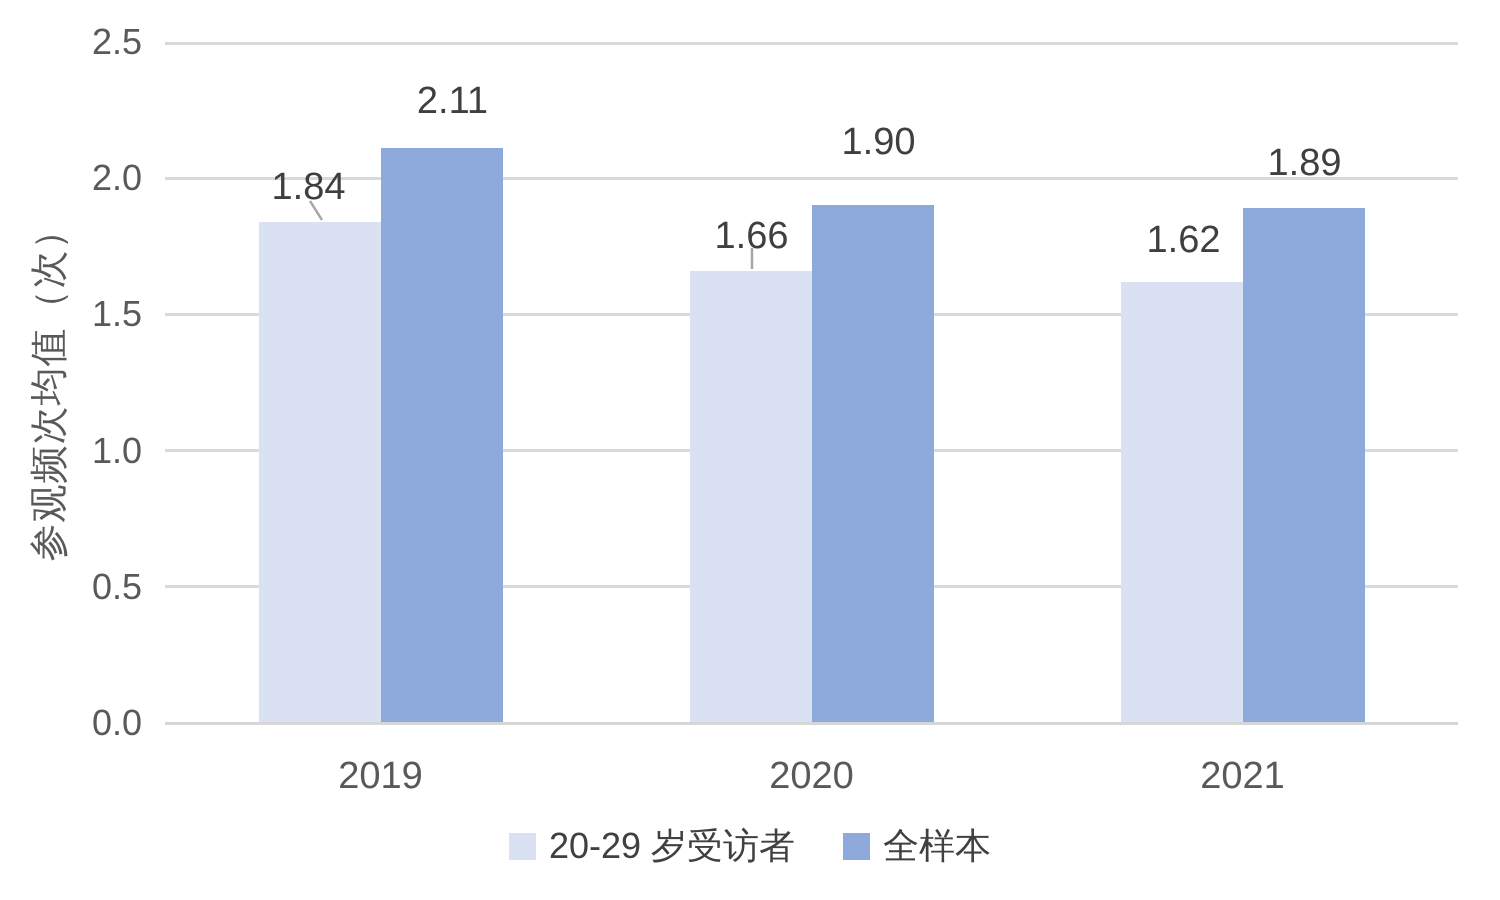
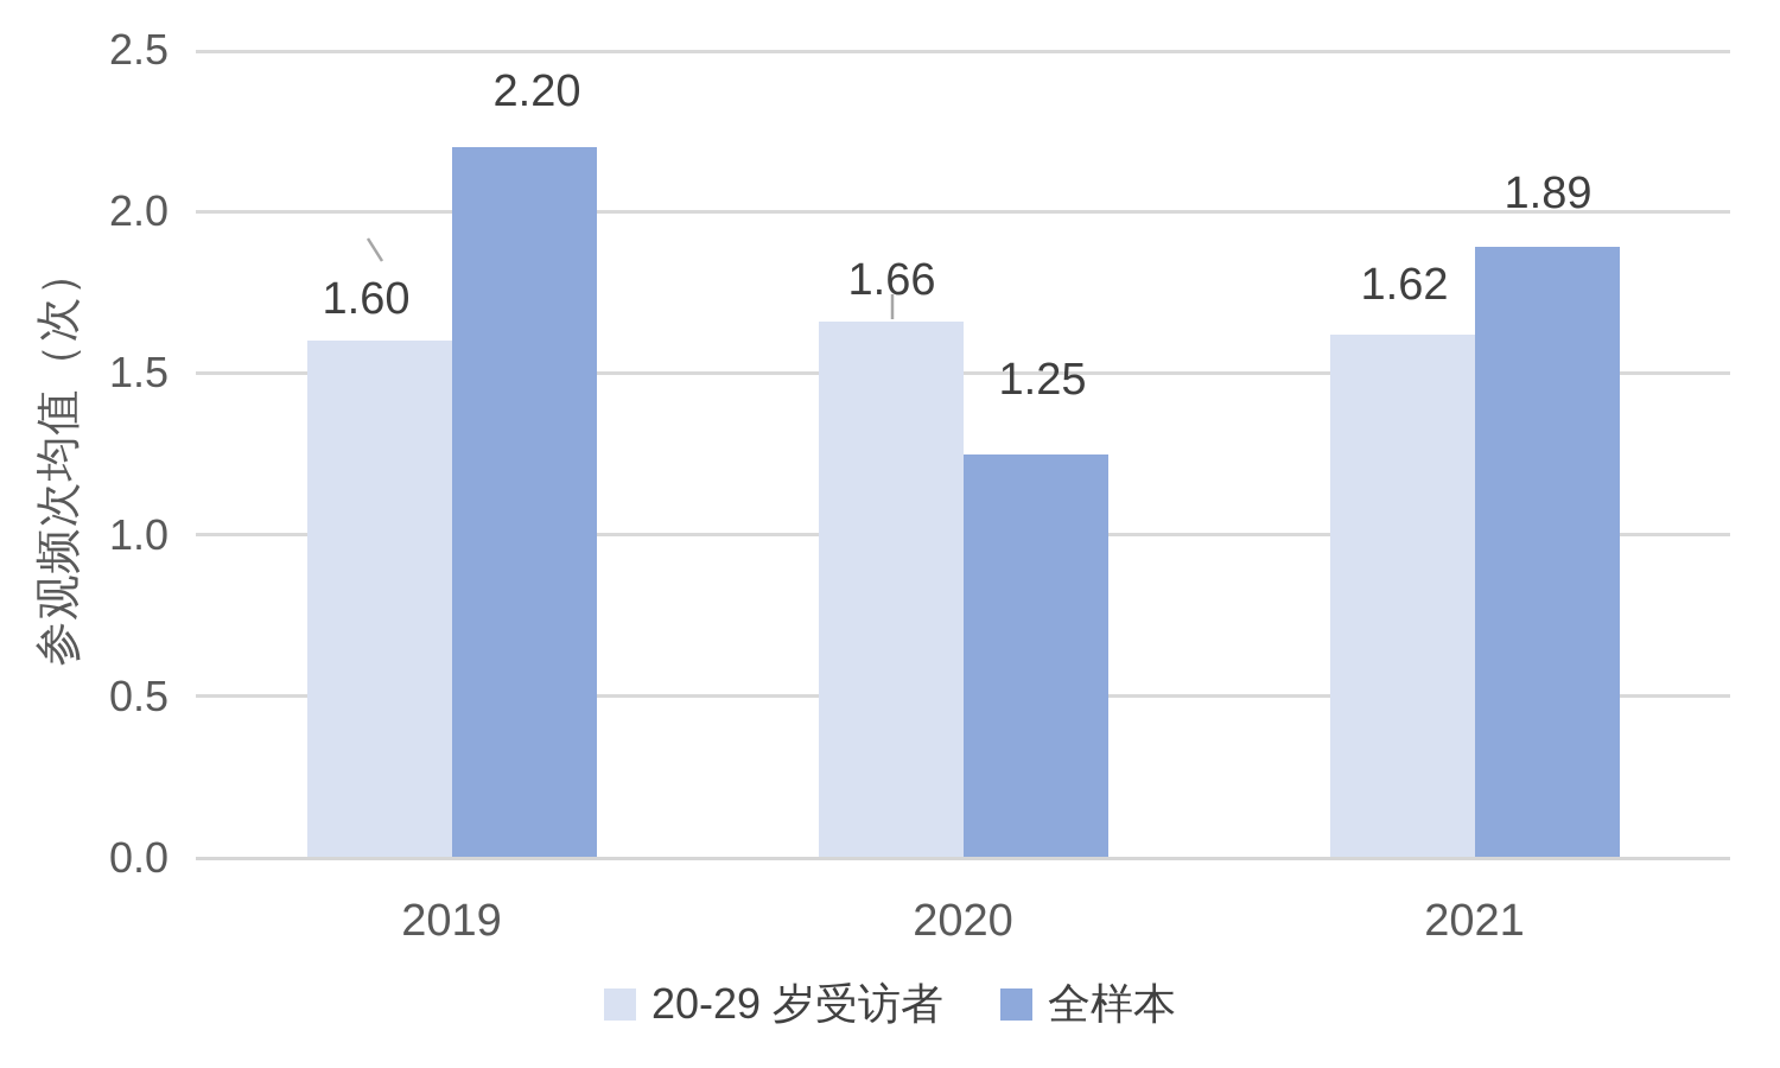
20-29 岁受访者/2019: 1.84 -> 1.60
全样本/2019: 2.11 -> 2.20
全样本/2020: 1.90 -> 1.25
